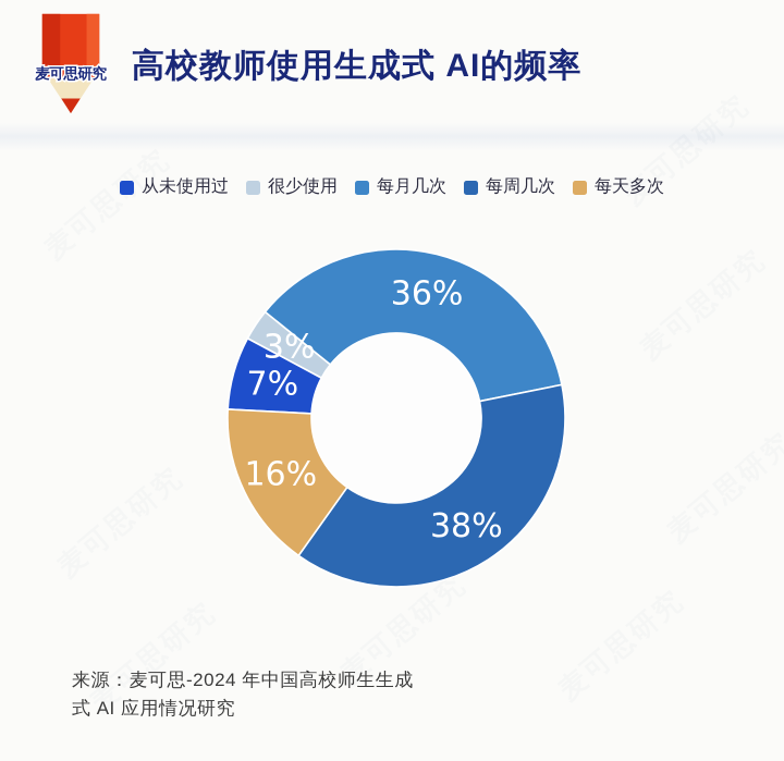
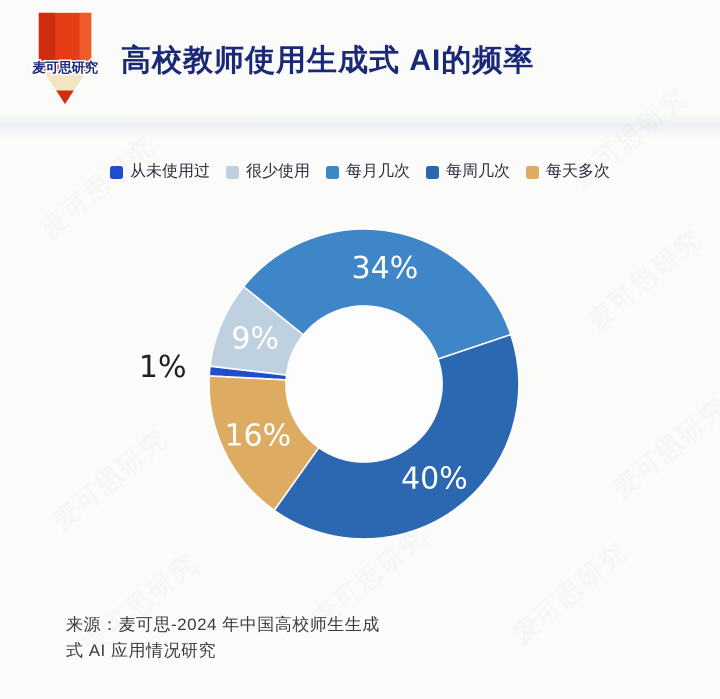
从未使用过: 7% -> 1%
很少使用: 3% -> 9%
每月几次: 36% -> 34%
每周几次: 38% -> 40%
